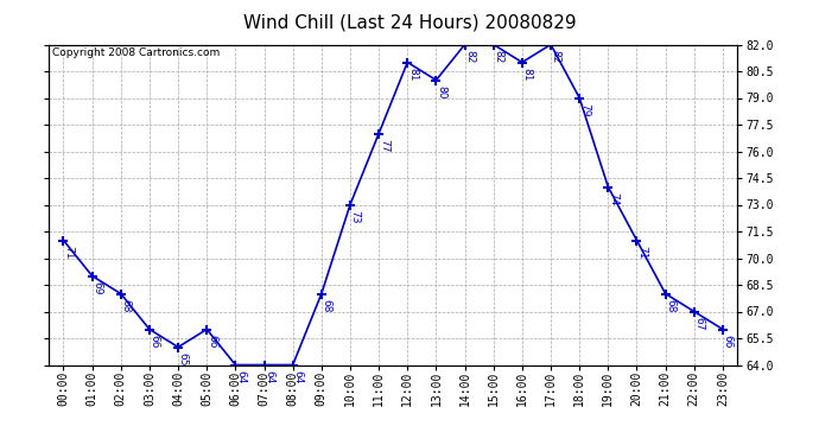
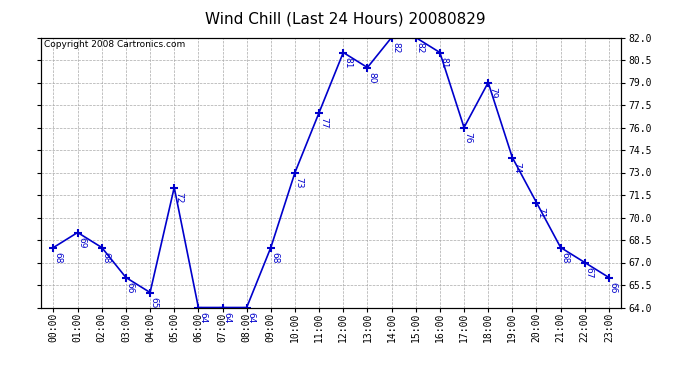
00:00: 71 -> 68
05:00: 66 -> 72
17:00: 82 -> 76
